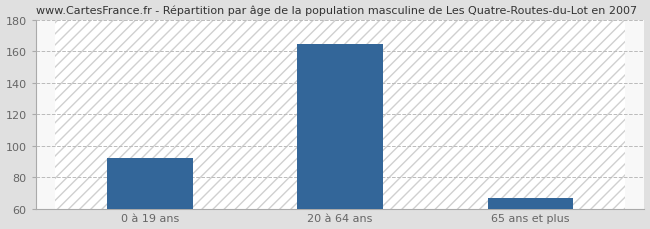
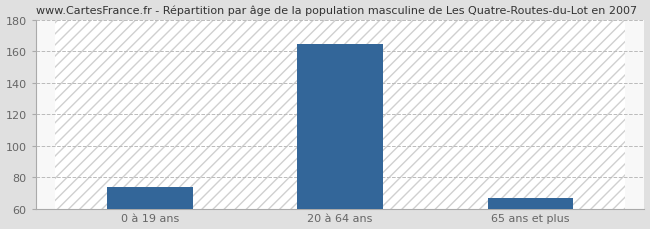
0 à 19 ans: 92 -> 74
